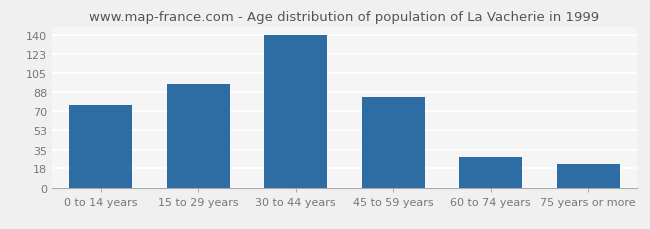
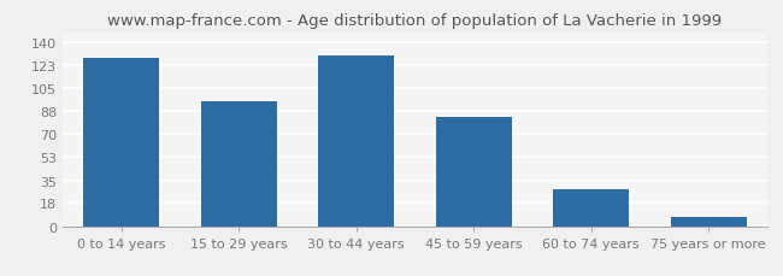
0 to 14 years: 76 -> 128
30 to 44 years: 140 -> 130
75 years or more: 22 -> 7
